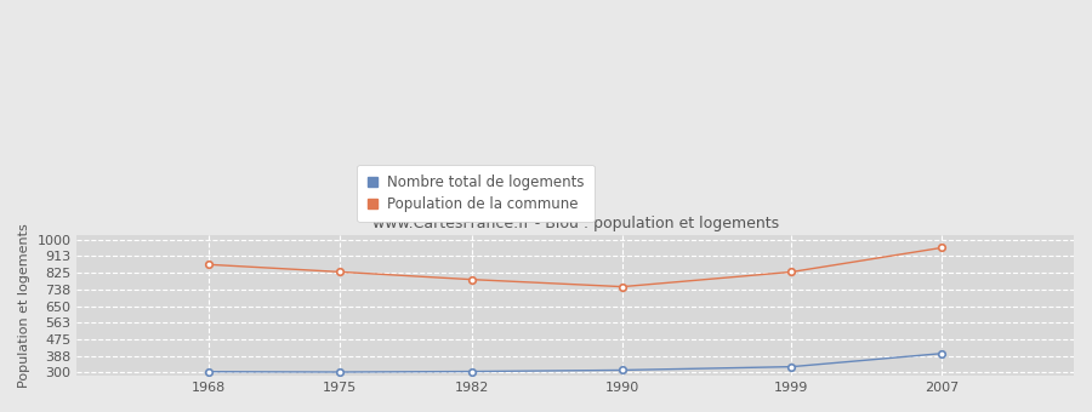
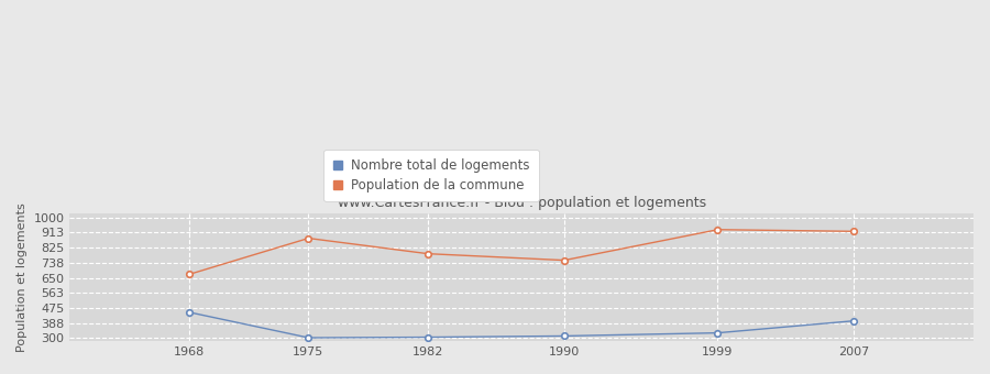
Nombre total de logements/1968: 300 -> 450
Population de la commune/1968: 870 -> 670
Population de la commune/1975: 830 -> 880
Population de la commune/1999: 830 -> 930
Population de la commune/2007: 960 -> 920
